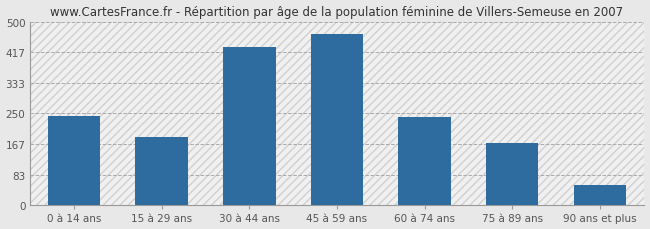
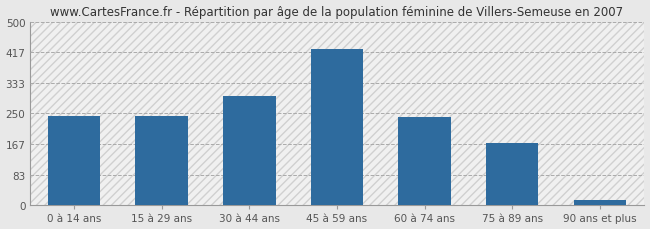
15 à 29 ans: 185 -> 243
30 à 44 ans: 430 -> 298
45 à 59 ans: 465 -> 424
90 ans et plus: 55 -> 13
